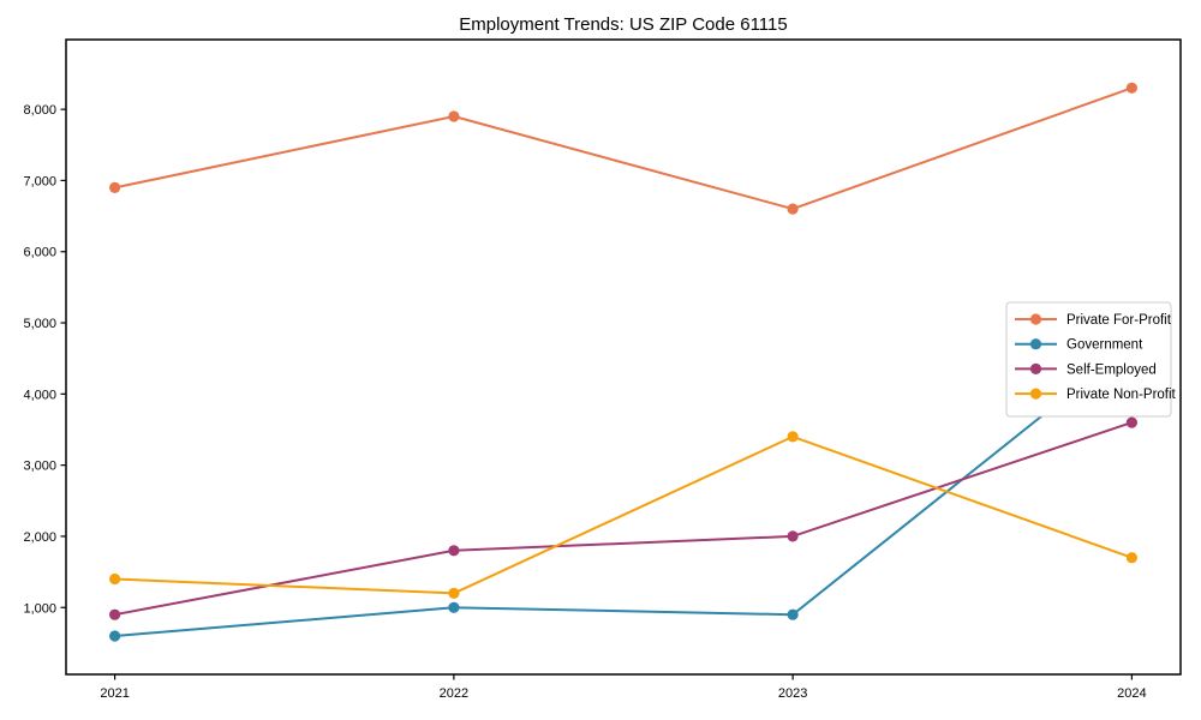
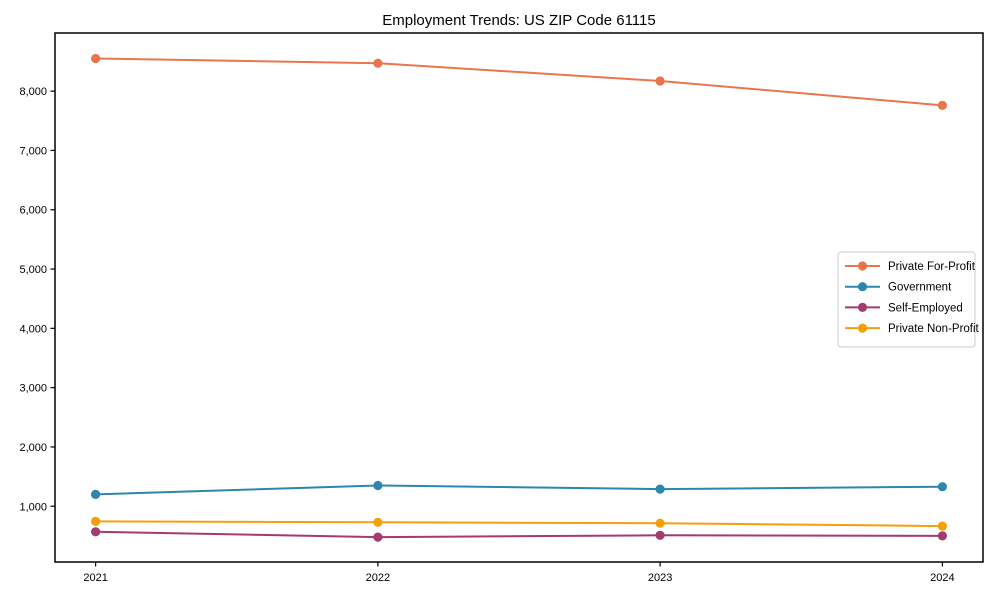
Private For-Profit/2021: 6900 -> 8600
Government/2021: 600 -> 1200
Self-Employed/2021: 900 -> 600
Private Non-Profit/2021: 1400 -> 700
Private For-Profit/2022: 7900 -> 8500
Government/2022: 1000 -> 1400
Self-Employed/2022: 1800 -> 500
Private Non-Profit/2022: 1200 -> 700
Private For-Profit/2023: 6600 -> 8200
Government/2023: 900 -> 1300
Self-Employed/2023: 2000 -> 500
Private Non-Profit/2023: 3400 -> 700
Private For-Profit/2024: 8300 -> 7800
Government/2024: 4700 -> 1300
Self-Employed/2024: 3600 -> 500
Private Non-Profit/2024: 1700 -> 700
